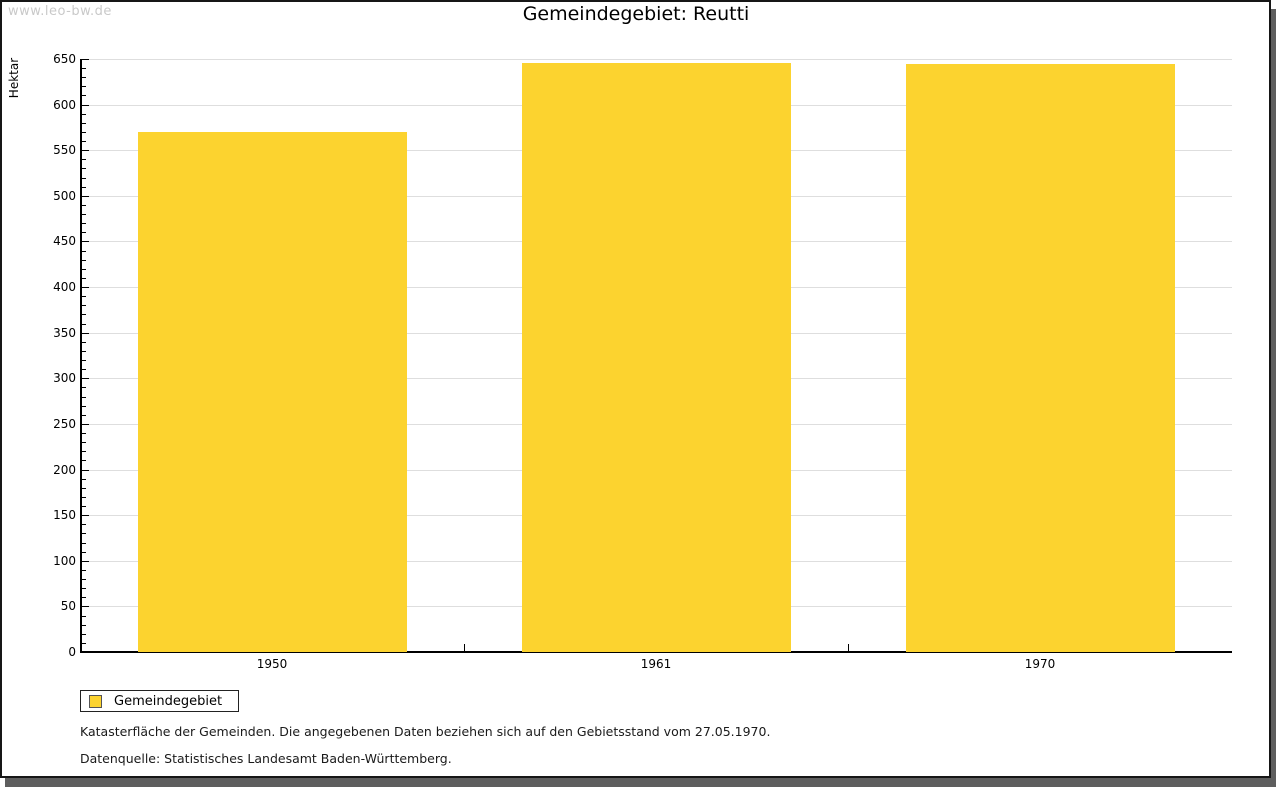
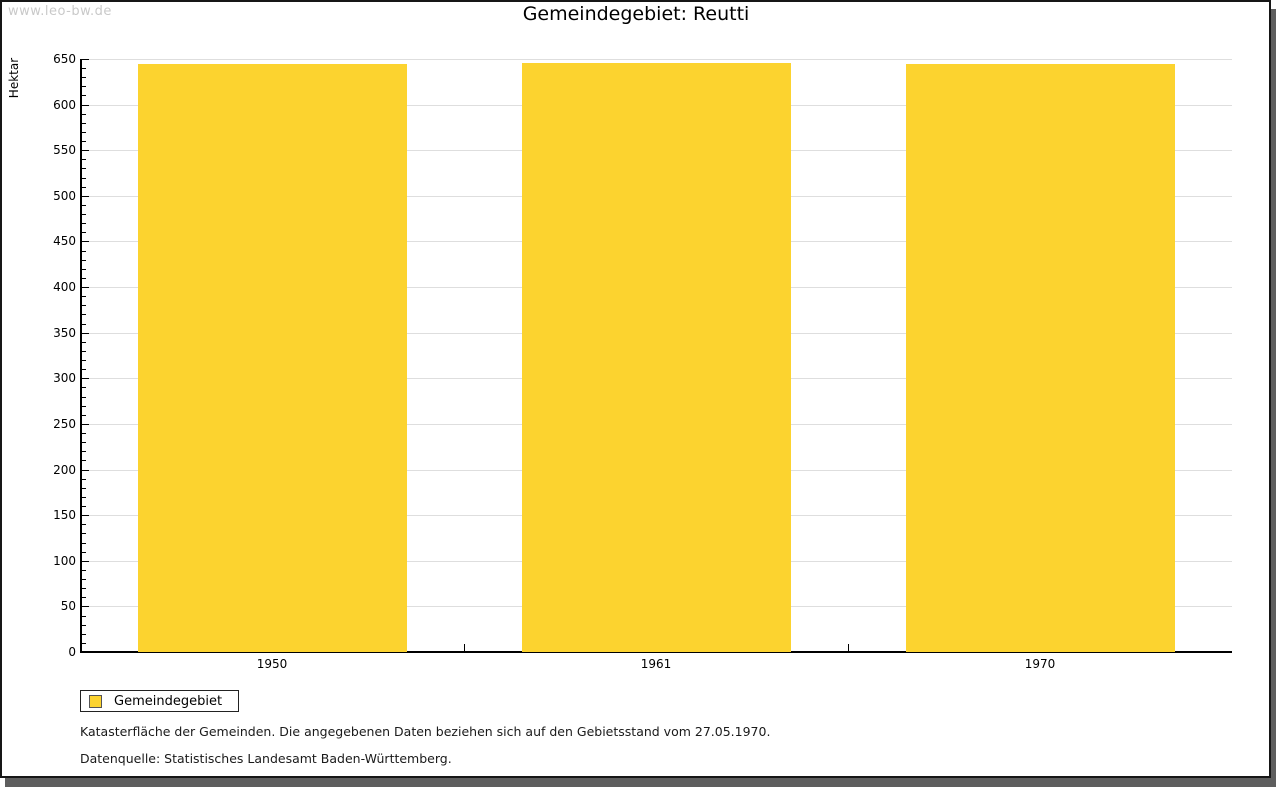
1950: 570 -> 640
